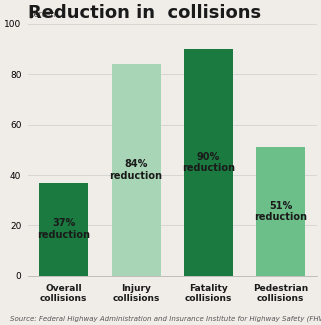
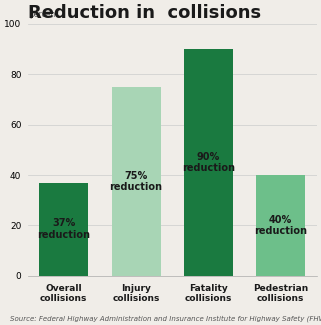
Injury collisions: 84% -> 75%
Pedestrian collisions: 51% -> 40%
